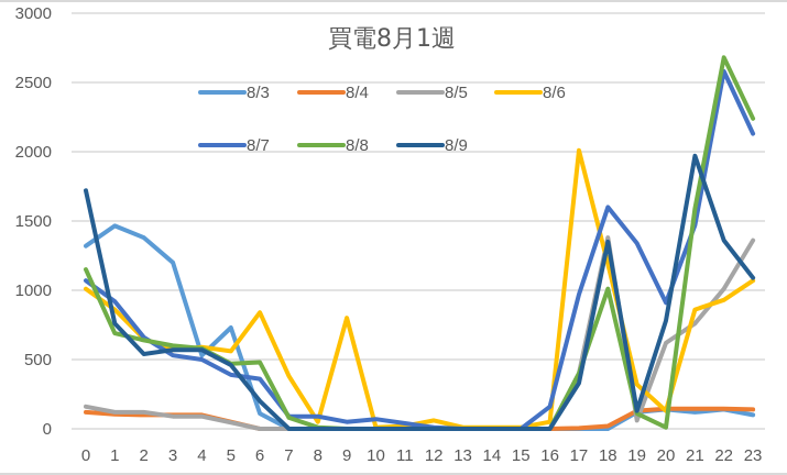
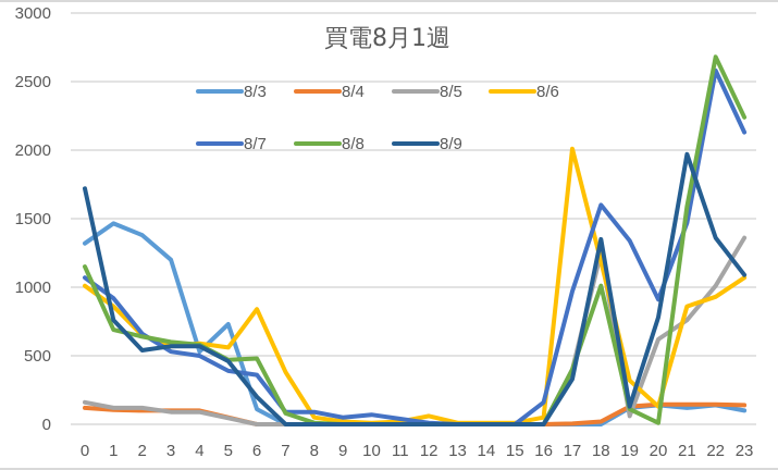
8/6/9: 800 -> 20
8/5/18: 1380 -> 1250
